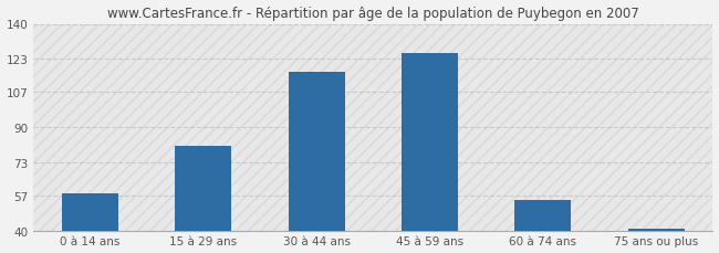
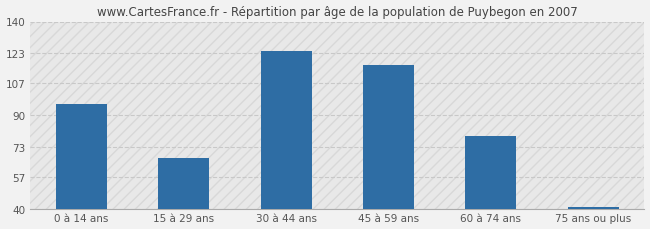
0 à 14 ans: 58 -> 96
15 à 29 ans: 81 -> 67
30 à 44 ans: 117 -> 124
45 à 59 ans: 126 -> 117
60 à 74 ans: 55 -> 79
